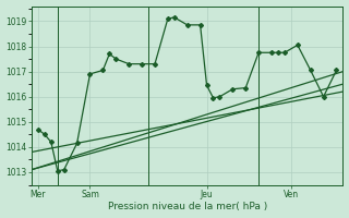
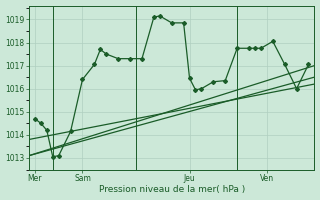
Sam: 1016.90 -> 1016.40
